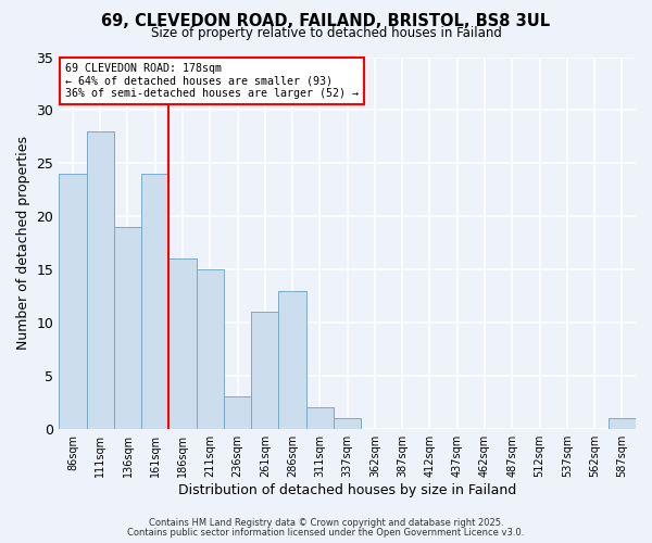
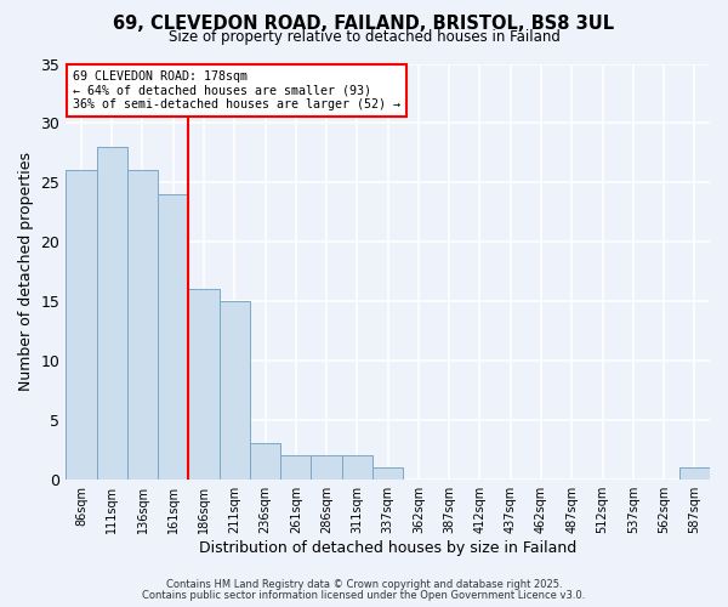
86sqm: 24 -> 26
136sqm: 19 -> 26
261sqm: 11 -> 2
286sqm: 13 -> 2
